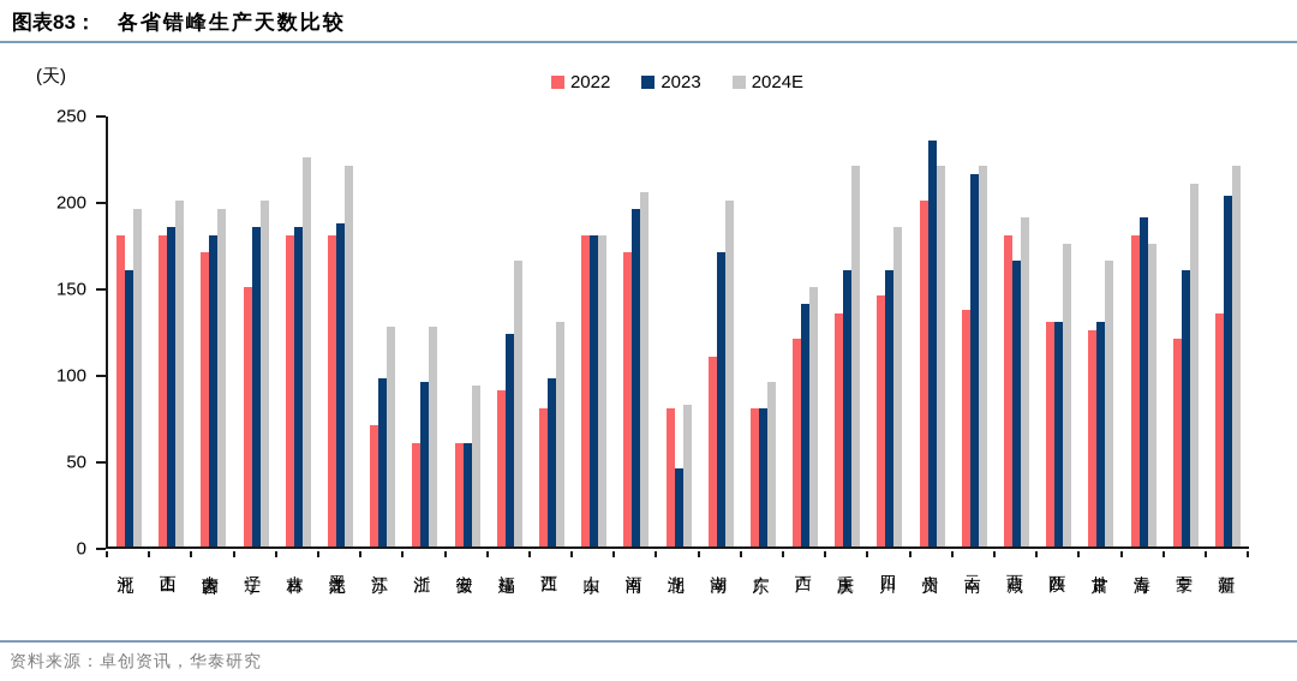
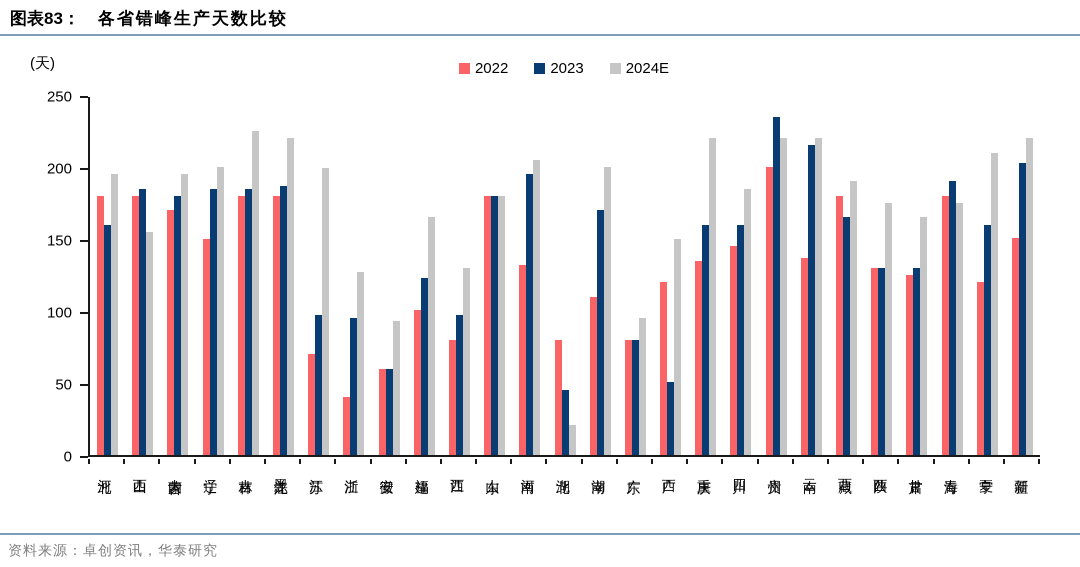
2024E/山西: 200 -> 155
2024E/江苏: 127 -> 199
2022/浙江: 60 -> 40
2022/福建: 90 -> 101
2022/河南: 170 -> 132
2024E/湖北: 82 -> 21
2023/广西: 140 -> 51
2022/新疆: 135 -> 151
